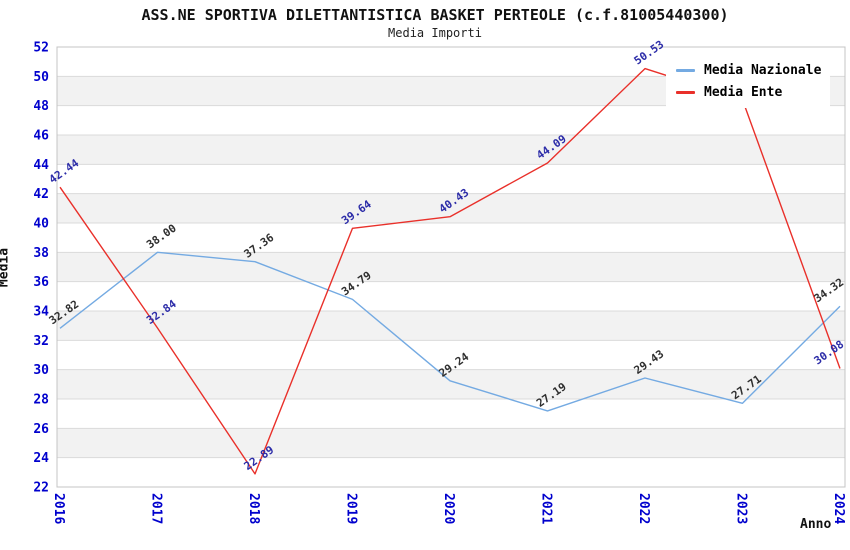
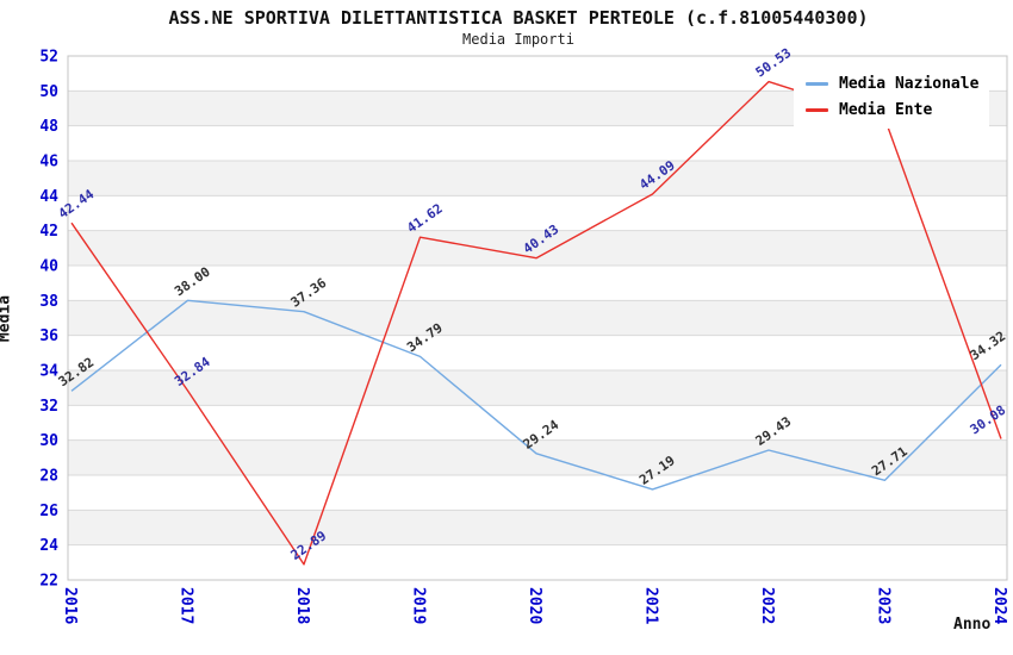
Media Ente/2019: 39.64 -> 41.62
